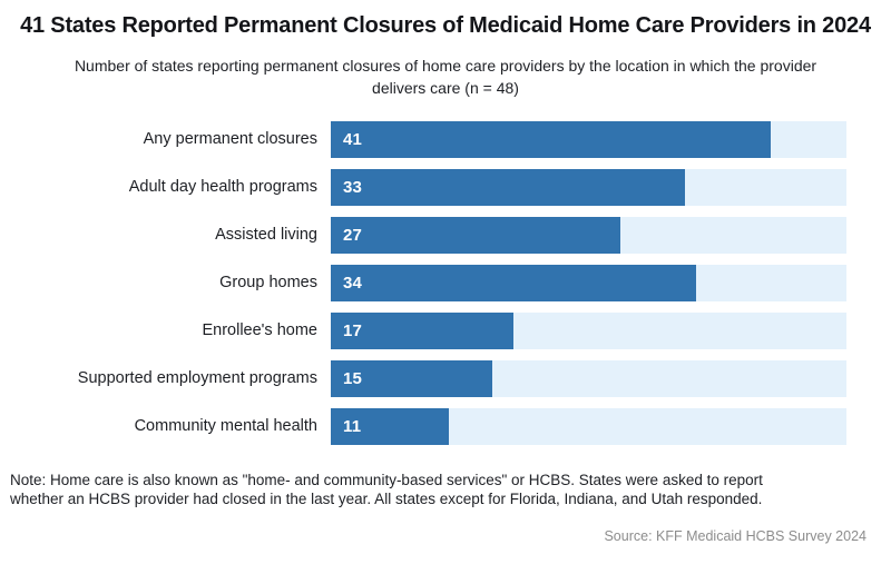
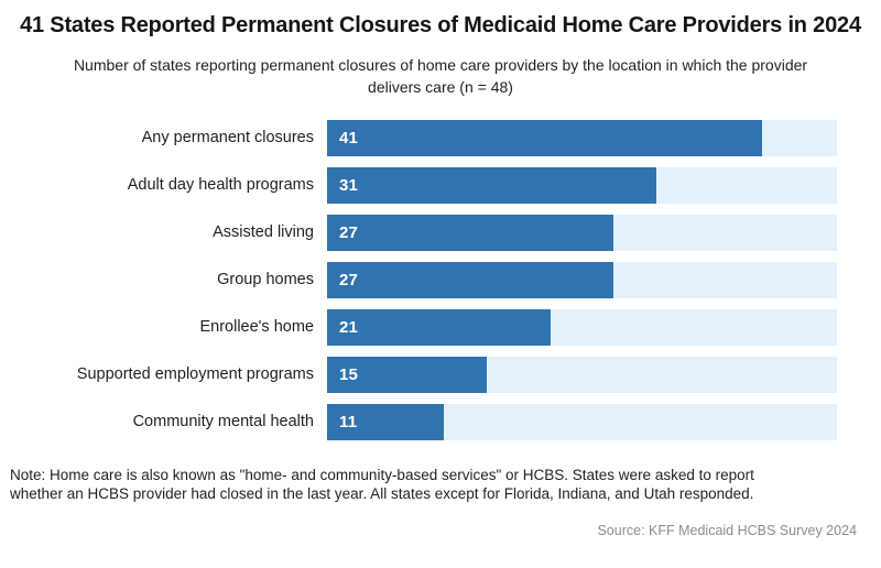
Adult day health programs: 33 -> 31
Group homes: 34 -> 27
Enrollee's home: 17 -> 21
